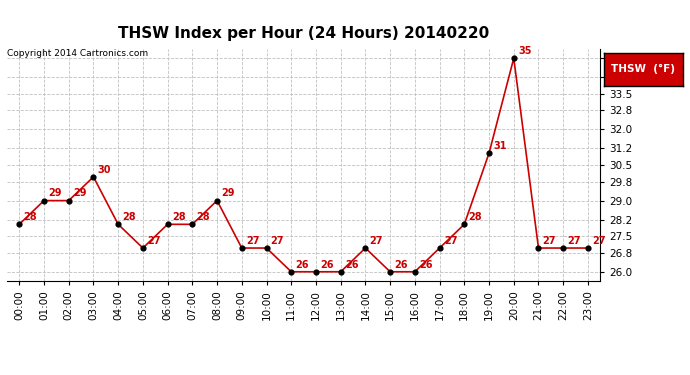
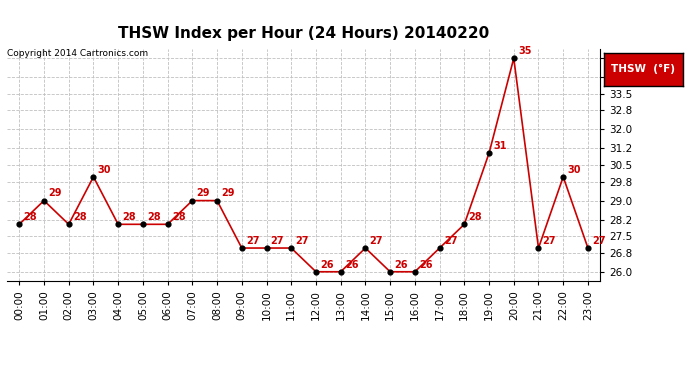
02:00: 29 -> 28
05:00: 27 -> 28
07:00: 28 -> 29
11:00: 26 -> 27
22:00: 27 -> 30
